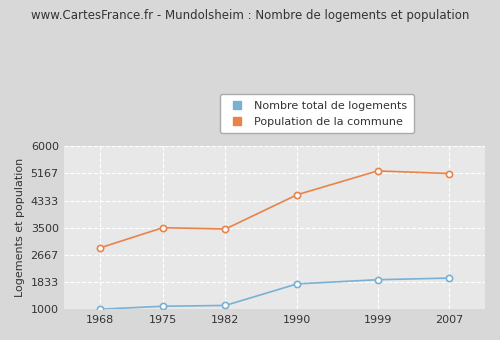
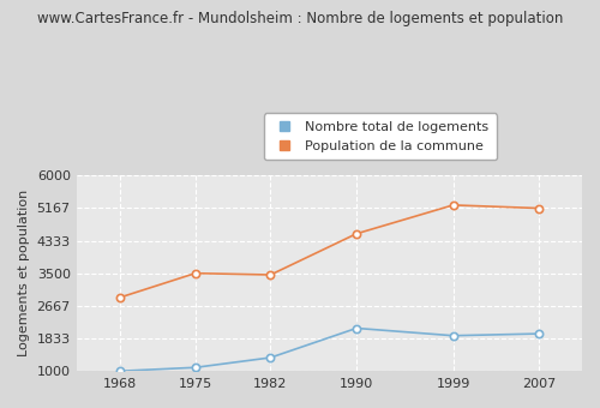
Nombre total de logements/1982: 1120 -> 1350
Nombre total de logements/1990: 1780 -> 2100
